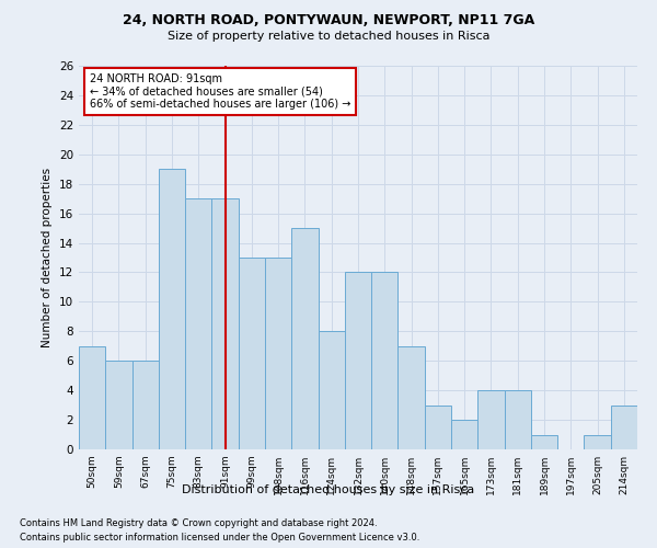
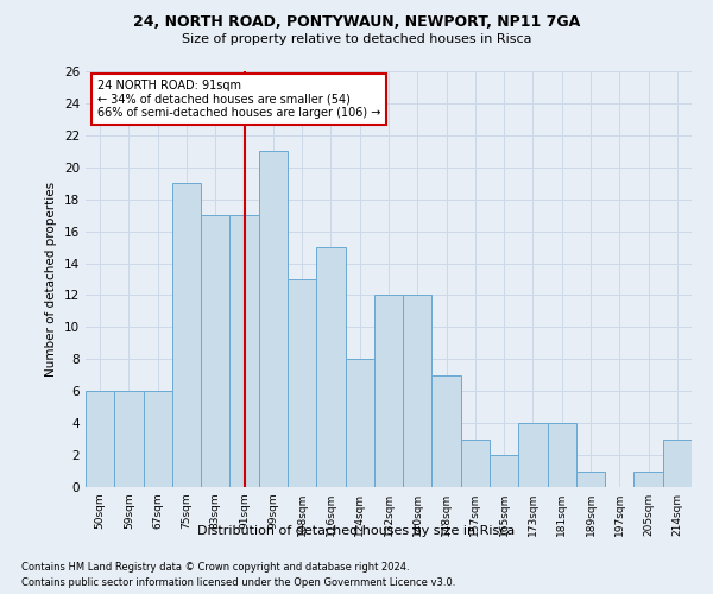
50sqm: 7 -> 6
99sqm: 13 -> 21
